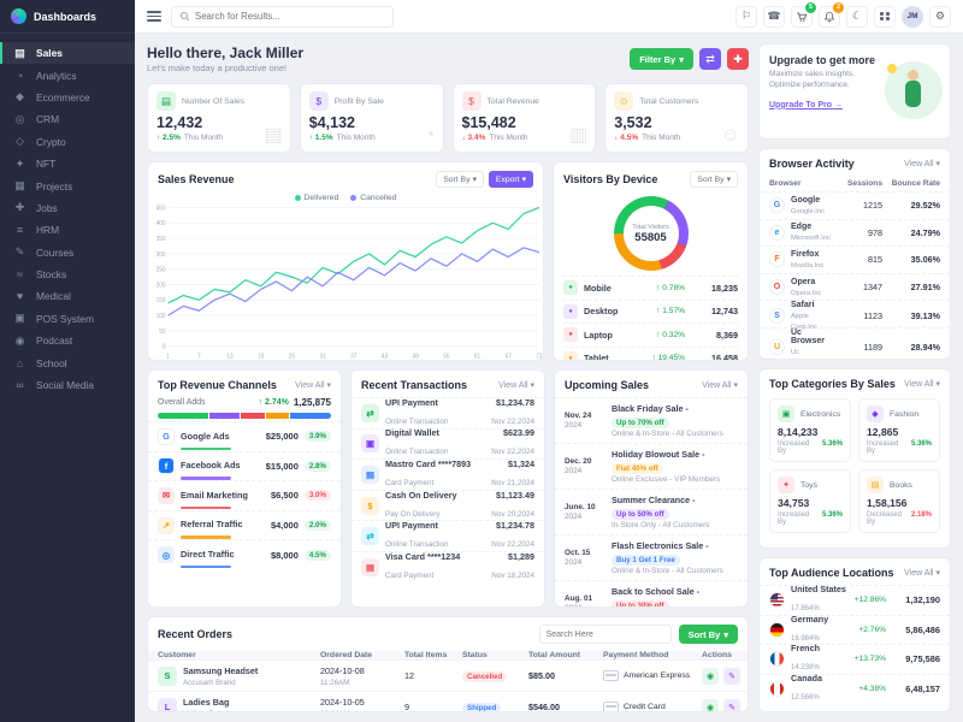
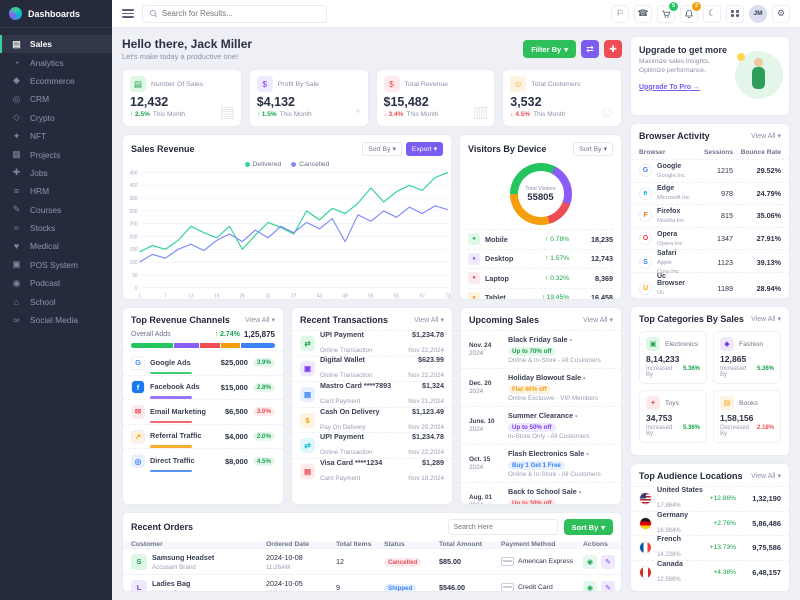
Delivered/13: 180 -> 240
Delivered/25: 220 -> 150
Delivered/37: 280 -> 210
Cancelled/49: 240 -> 180
Delivered/55: 360 -> 390
